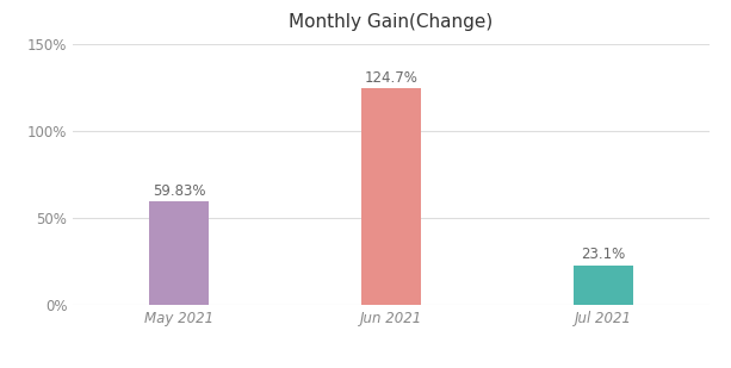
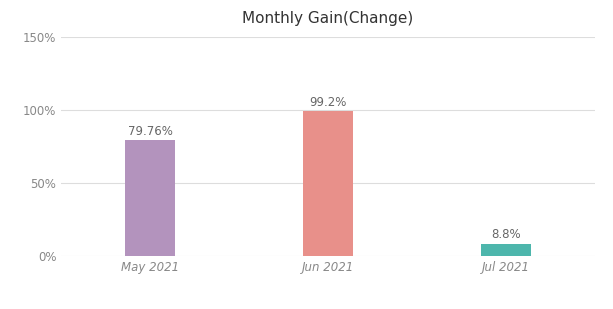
May 2021: 59.83% -> 79.76%
Jun 2021: 124.7% -> 99.2%
Jul 2021: 23.1% -> 8.8%
